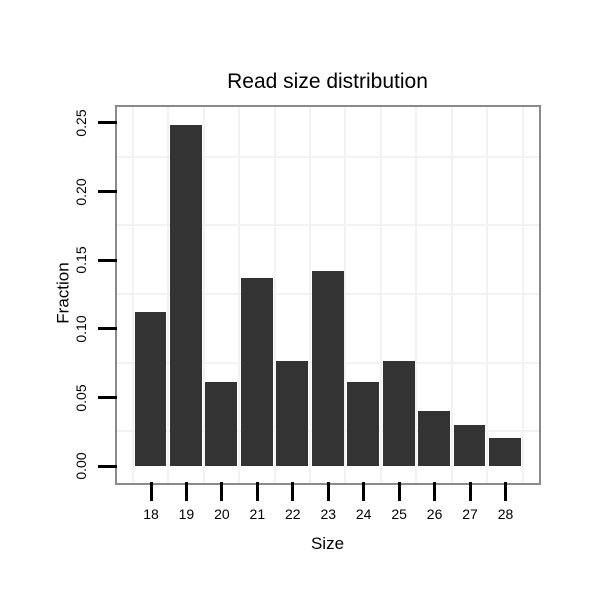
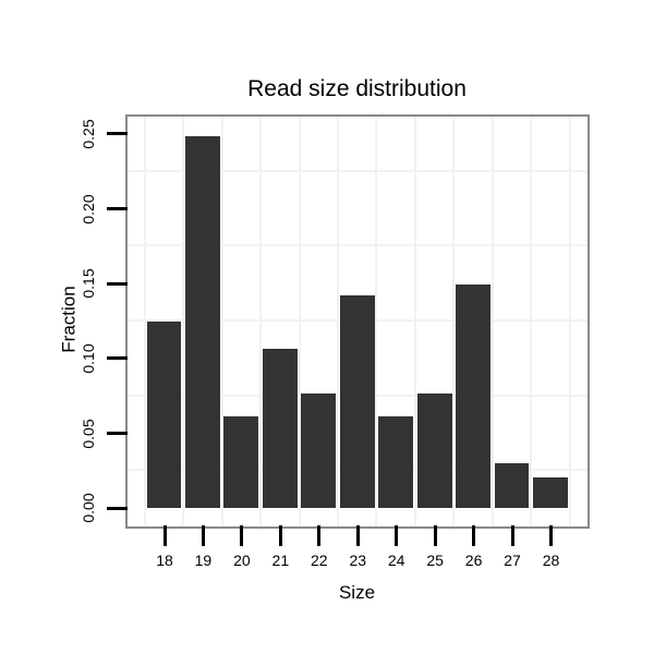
18: 0.112 -> 0.124
21: 0.137 -> 0.106
26: 0.040 -> 0.149
